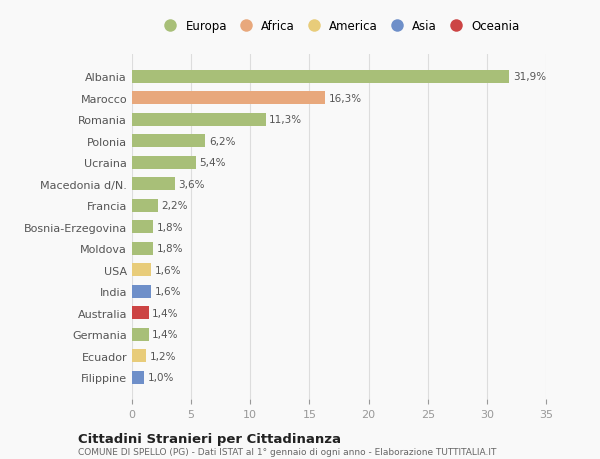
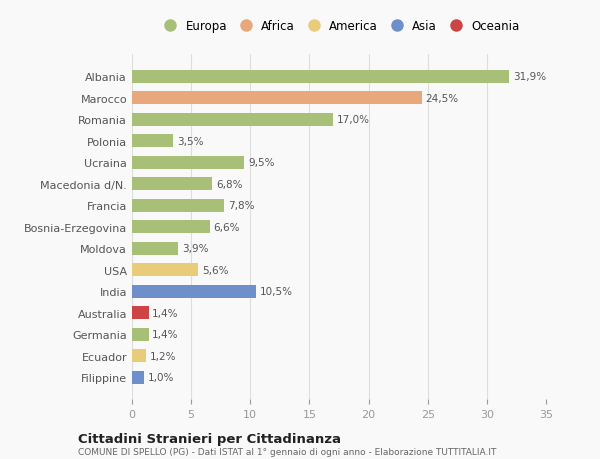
Marocco: 16,3% -> 24,5%
Romania: 11,3% -> 17,0%
Polonia: 6,2% -> 3,5%
Ucraina: 5,4% -> 9,5%
Macedonia d/N.: 3,6% -> 6,8%
Francia: 2,2% -> 7,8%
Bosnia-Erzegovina: 1,8% -> 6,6%
Moldova: 1,8% -> 3,9%
USA: 1,6% -> 5,6%
India: 1,6% -> 10,5%
